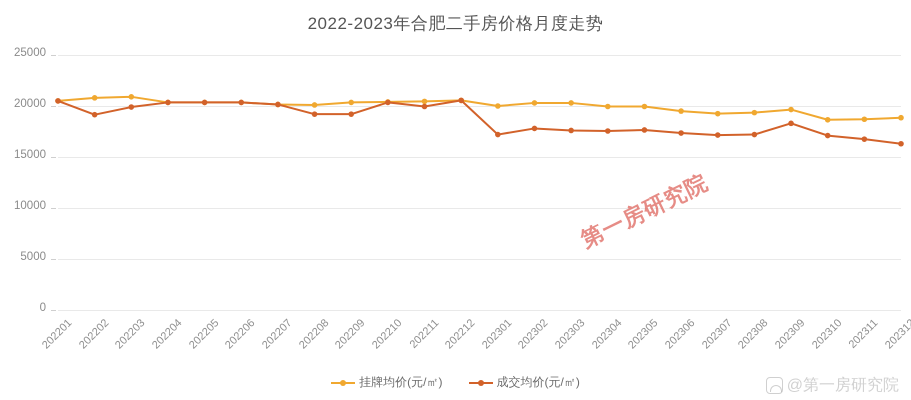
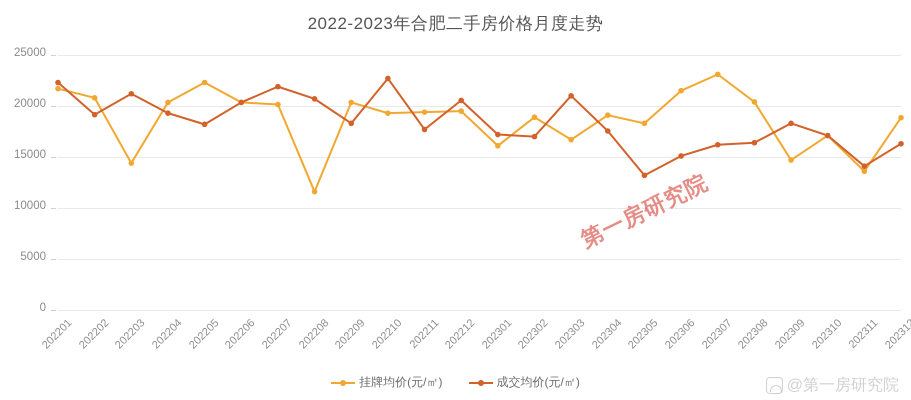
挂牌均价(元/㎡)/202201: 20500 -> 21700
成交均价(元/㎡)/202201: 20500 -> 22300
挂牌均价(元/㎡)/202203: 20900 -> 14400
成交均价(元/㎡)/202203: 19900 -> 21200
成交均价(元/㎡)/202204: 20400 -> 19300
挂牌均价(元/㎡)/202205: 20400 -> 22300
成交均价(元/㎡)/202205: 20400 -> 18200
成交均价(元/㎡)/202207: 20200 -> 21900
挂牌均价(元/㎡)/202208: 20100 -> 11600
成交均价(元/㎡)/202208: 19200 -> 20700
成交均价(元/㎡)/202209: 19200 -> 18300
挂牌均价(元/㎡)/202210: 20400 -> 19300
成交均价(元/㎡)/202210: 20400 -> 22700
挂牌均价(元/㎡)/202211: 20400 -> 19400
成交均价(元/㎡)/202211: 20000 -> 17700
挂牌均价(元/㎡)/202212: 20600 -> 19500
挂牌均价(元/㎡)/202301: 20000 -> 16100
挂牌均价(元/㎡)/202302: 20300 -> 18900
成交均价(元/㎡)/202302: 17800 -> 17000
挂牌均价(元/㎡)/202303: 20300 -> 16700
成交均价(元/㎡)/202303: 17600 -> 21000
挂牌均价(元/㎡)/202304: 20000 -> 19100
挂牌均价(元/㎡)/202305: 20000 -> 18300
成交均价(元/㎡)/202305: 17600 -> 13200
挂牌均价(元/㎡)/202306: 19500 -> 21500
成交均价(元/㎡)/202306: 17400 -> 15100
挂牌均价(元/㎡)/202307: 19200 -> 23100
成交均价(元/㎡)/202307: 17200 -> 16200
挂牌均价(元/㎡)/202308: 19400 -> 20400
成交均价(元/㎡)/202308: 17200 -> 16400
挂牌均价(元/㎡)/202309: 19600 -> 14700
挂牌均价(元/㎡)/202310: 18600 -> 17100
挂牌均价(元/㎡)/202311: 18700 -> 13600
成交均价(元/㎡)/202311: 16800 -> 14100
